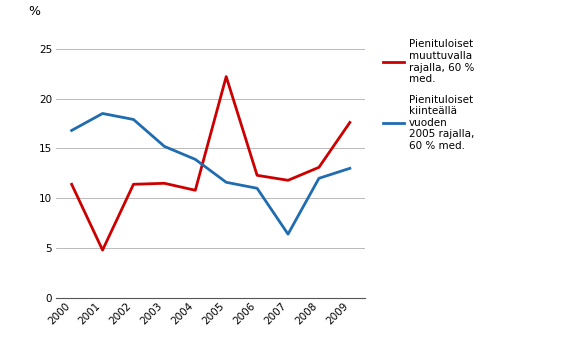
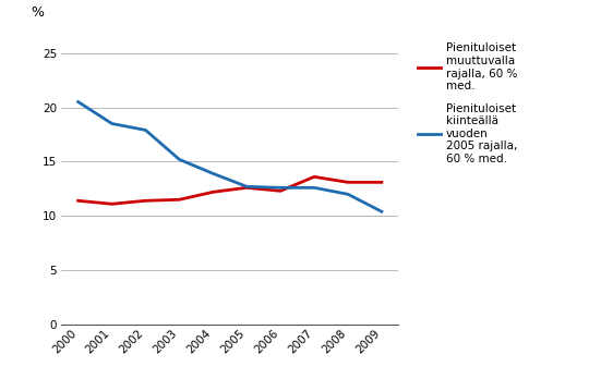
Pienituloiset kiinteällä vuoden 2005 rajalla, 60 % med./2000: 16.8 -> 20.5
Pienituloiset muuttuvalla rajalla, 60 % med./2001: 4.8 -> 11.1
Pienituloiset muuttuvalla rajalla, 60 % med./2004: 10.8 -> 12.2
Pienituloiset muuttuvalla rajalla, 60 % med./2005: 22.2 -> 12.6
Pienituloiset kiinteällä vuoden 2005 rajalla, 60 % med./2005: 11.6 -> 12.7
Pienituloiset kiinteällä vuoden 2005 rajalla, 60 % med./2006: 11.0 -> 12.6
Pienituloiset muuttuvalla rajalla, 60 % med./2007: 11.8 -> 13.6
Pienituloiset kiinteällä vuoden 2005 rajalla, 60 % med./2007: 6.4 -> 12.6
Pienituloiset muuttuvalla rajalla, 60 % med./2009: 17.6 -> 13.1
Pienituloiset kiinteällä vuoden 2005 rajalla, 60 % med./2009: 13.0 -> 10.4
